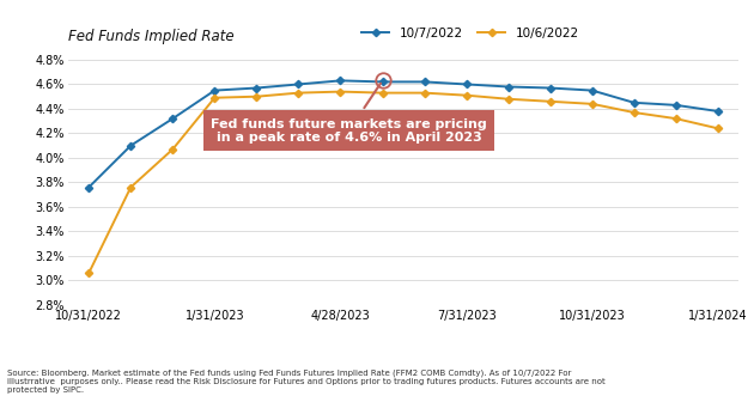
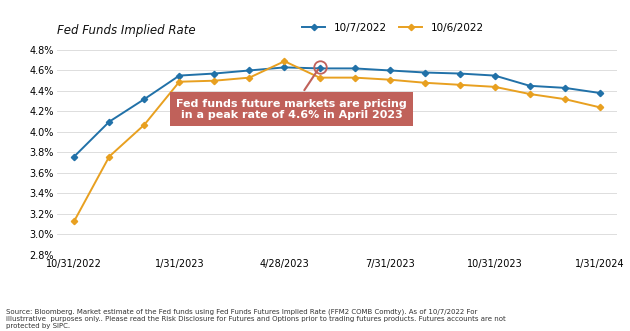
10/6/2022/10/31/2022: 3.06% -> 3.13%
10/6/2022/4/28/2023: 4.54% -> 4.69%
